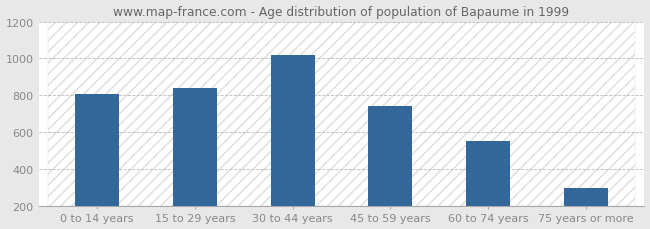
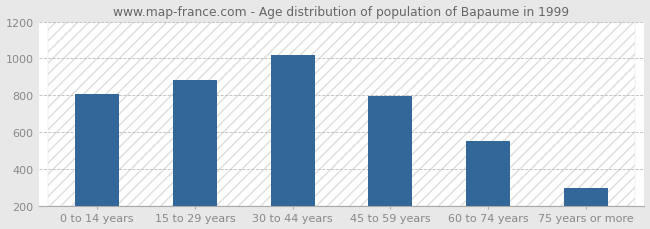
15 to 29 years: 840 -> 880
45 to 59 years: 740 -> 800
